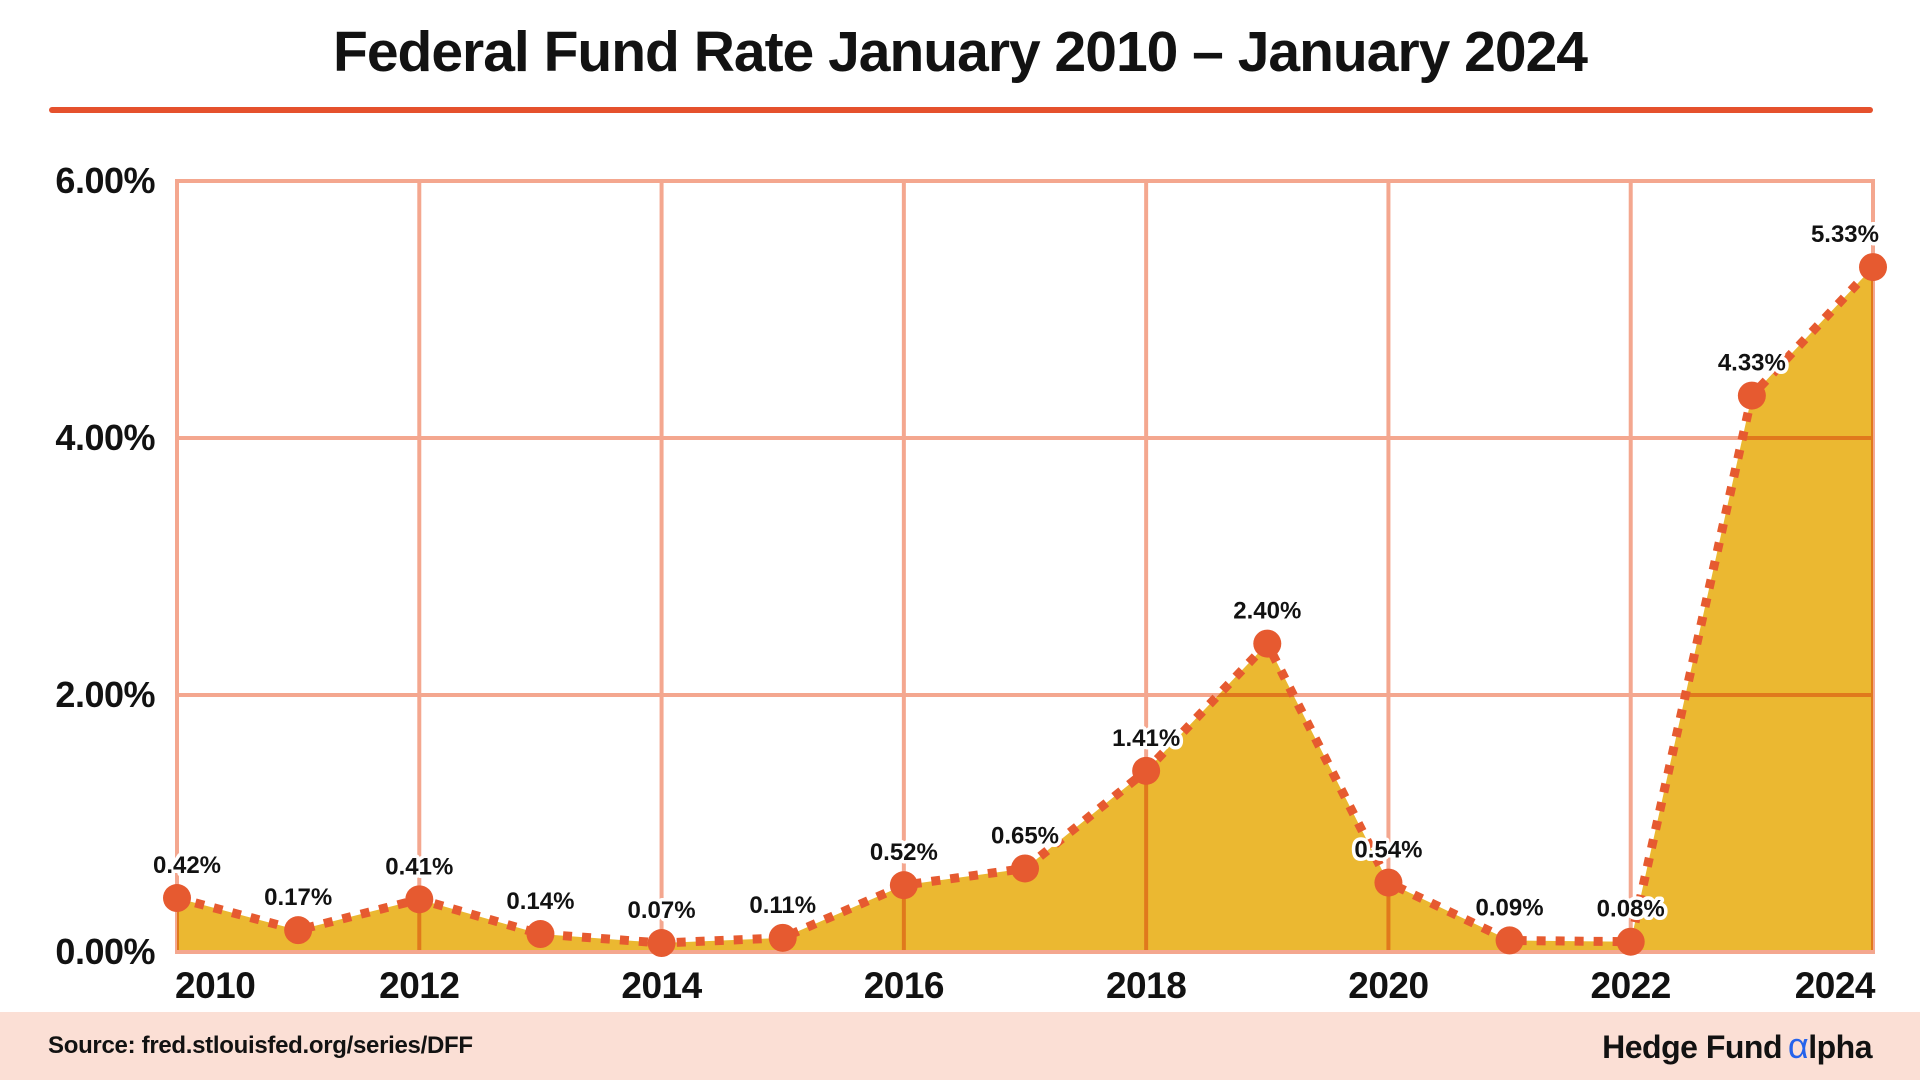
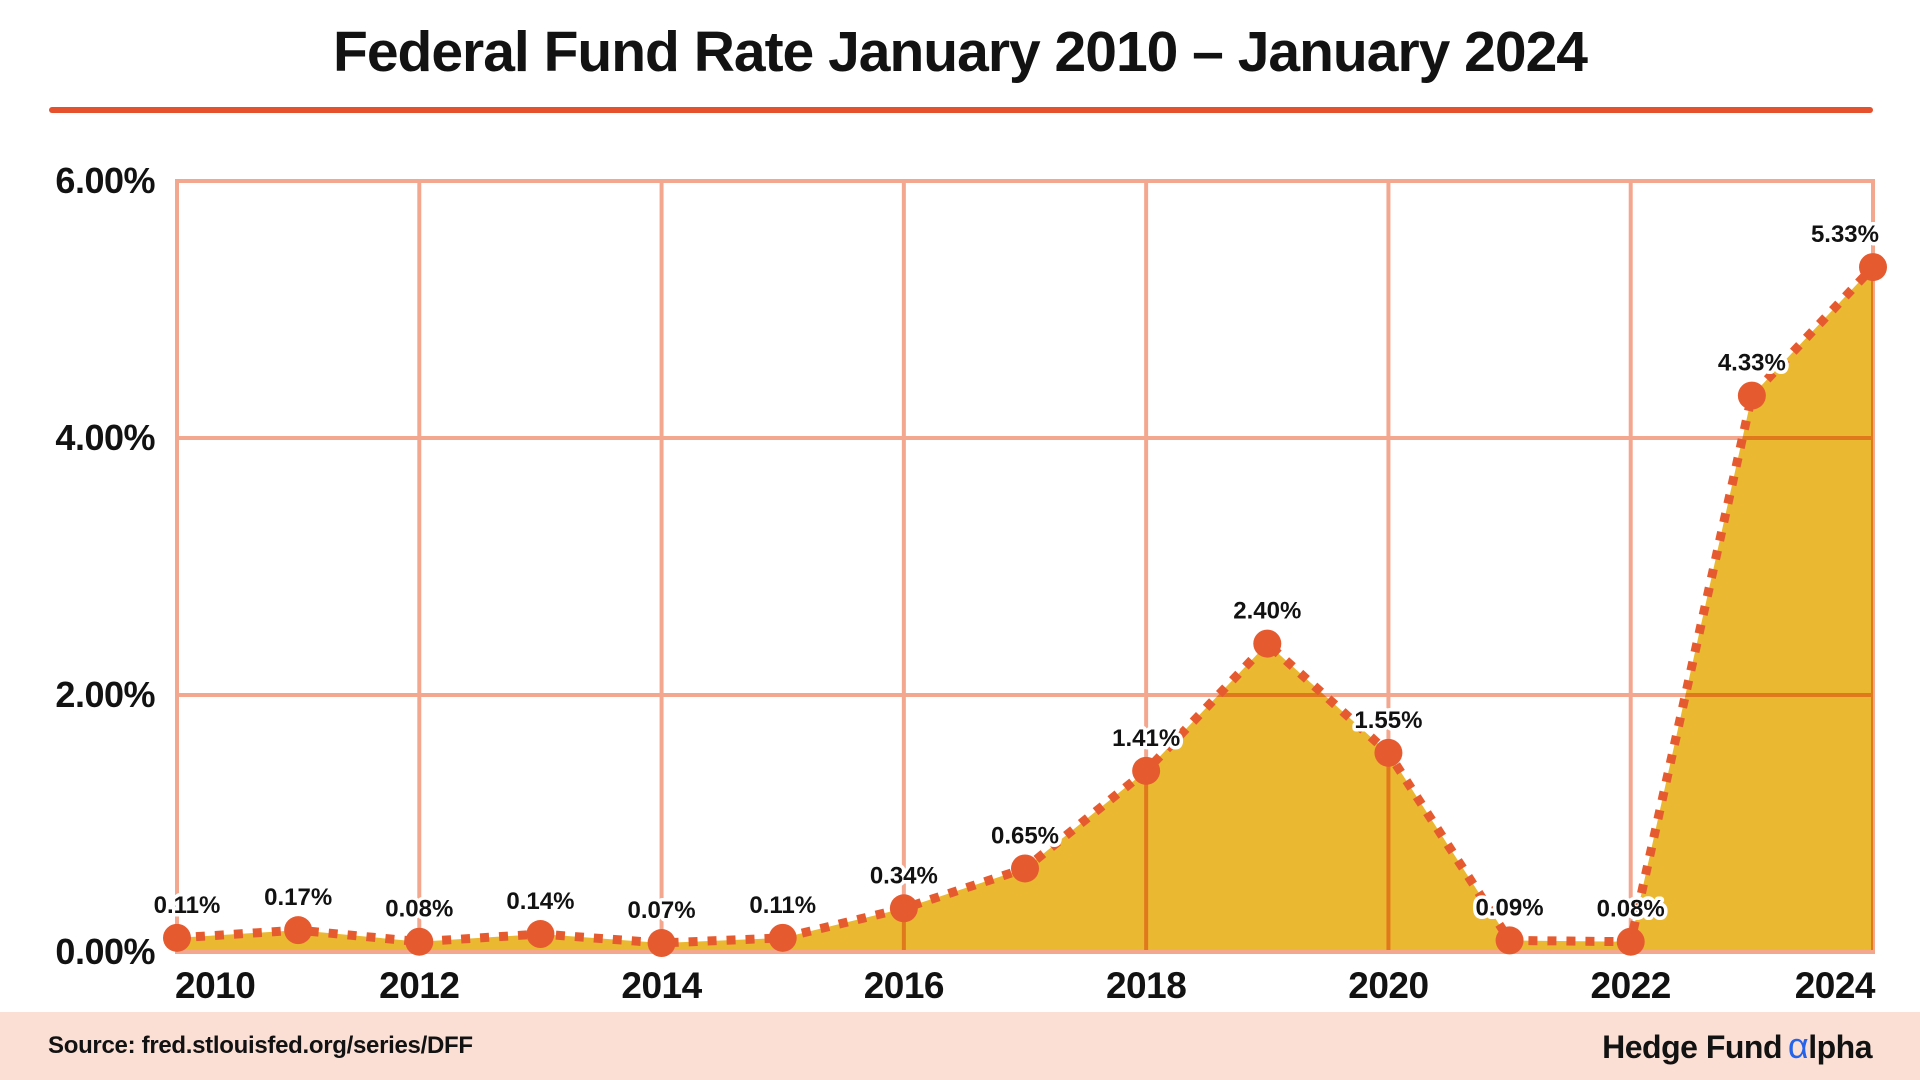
2010: 0.42% -> 0.11%
2012: 0.41% -> 0.08%
2016: 0.52% -> 0.34%
2020: 0.54% -> 1.55%
